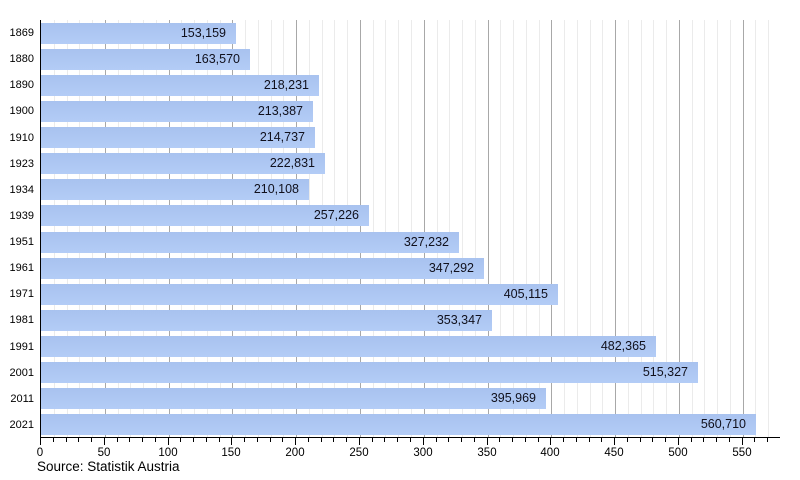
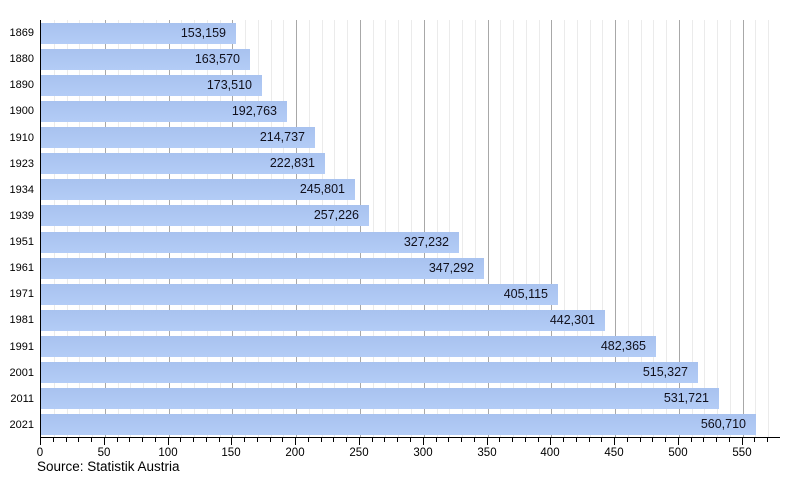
1890: 218,231 -> 173,510
1900: 213,387 -> 192,763
1934: 210,108 -> 245,801
1981: 353,347 -> 442,301
2011: 395,969 -> 531,721
